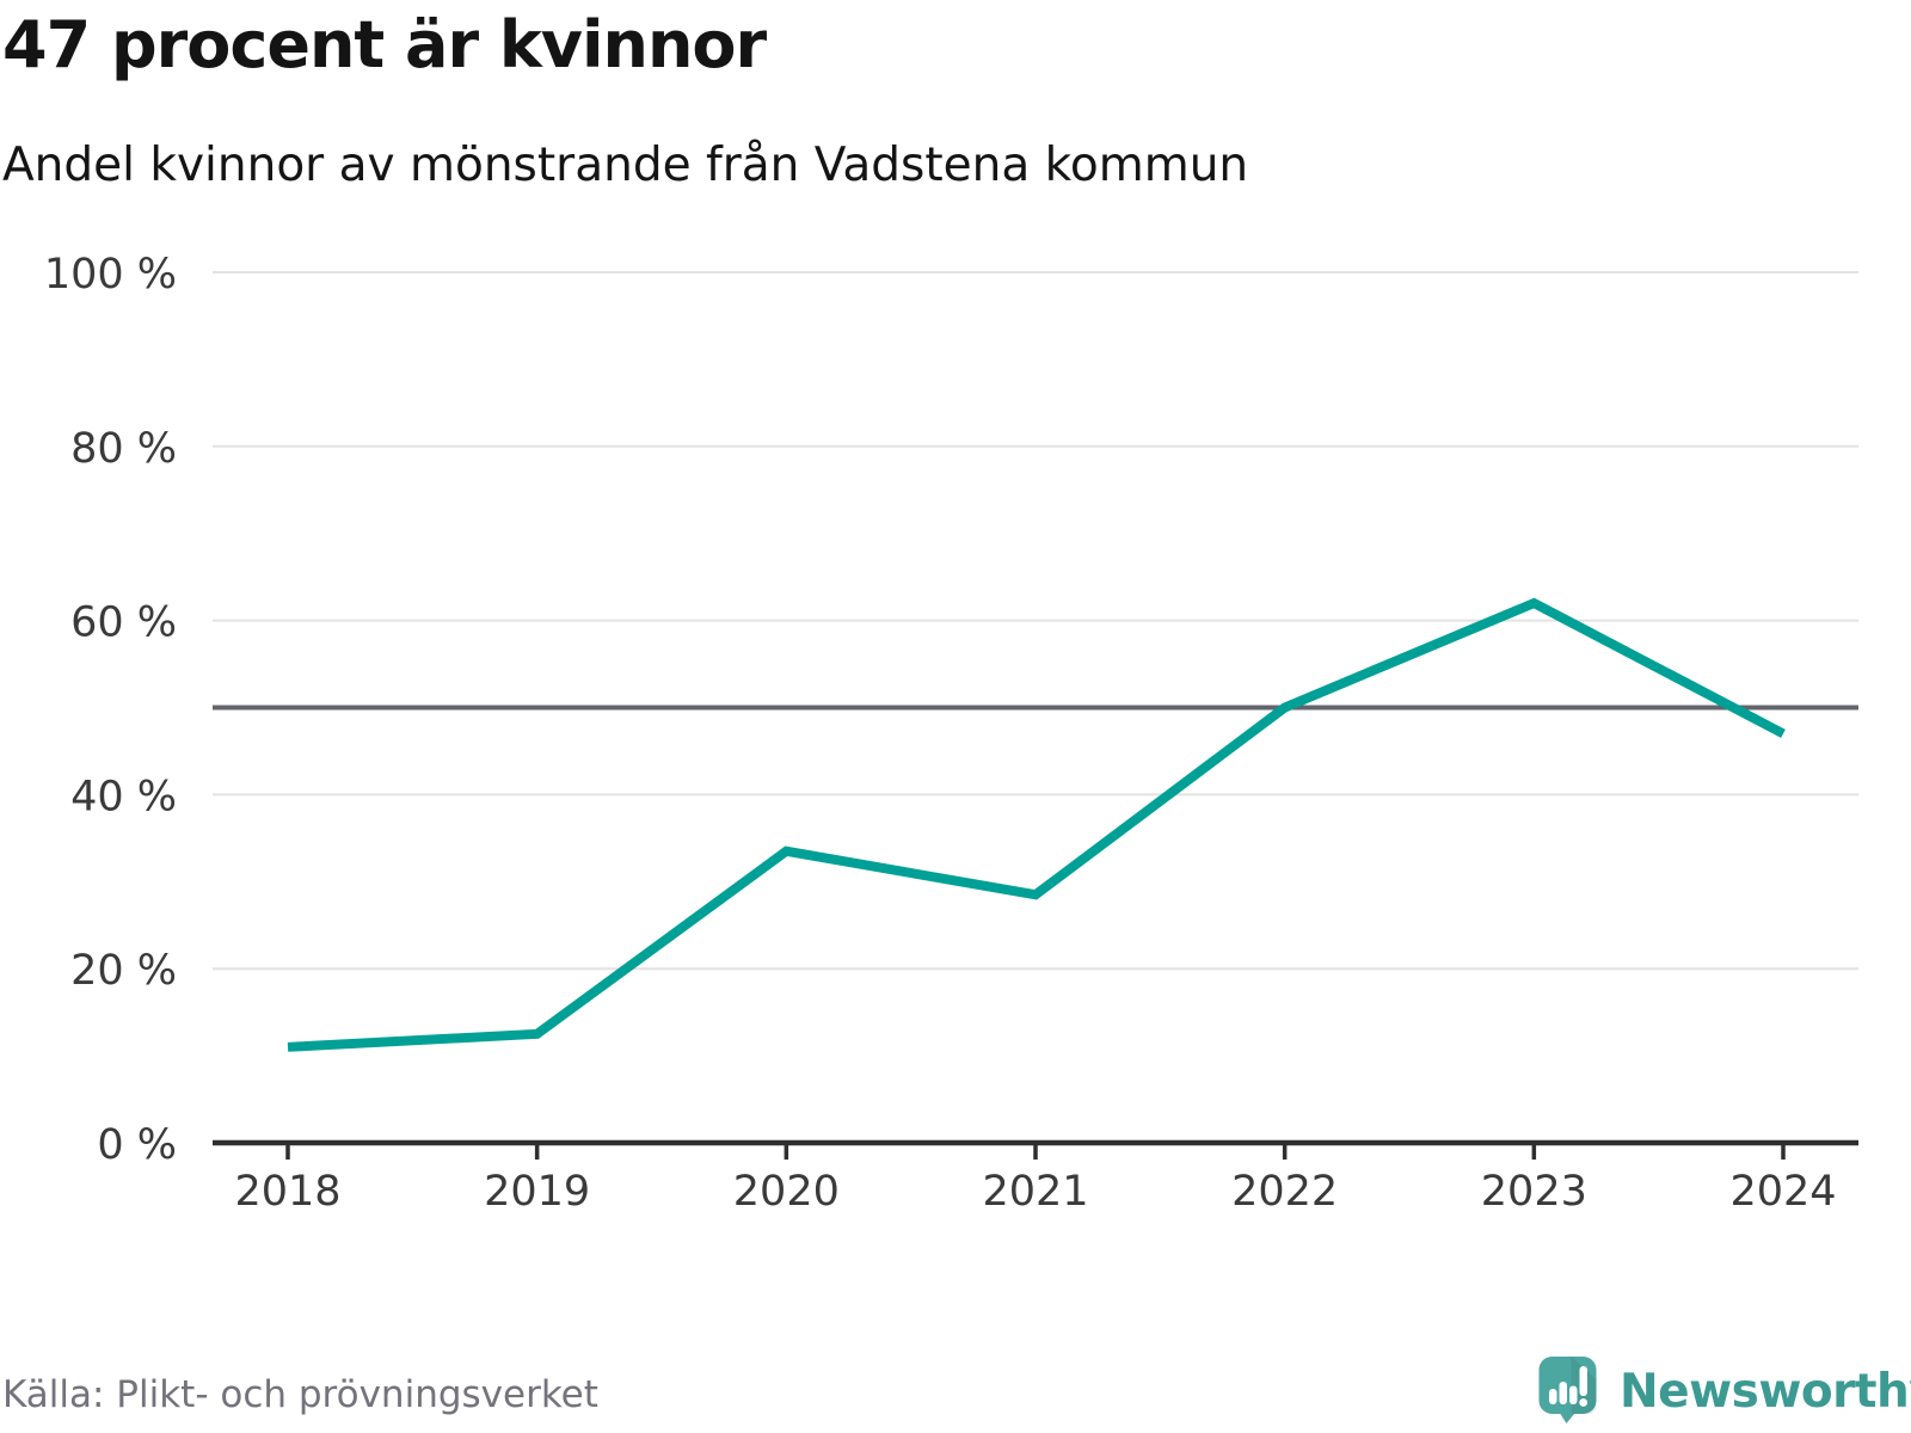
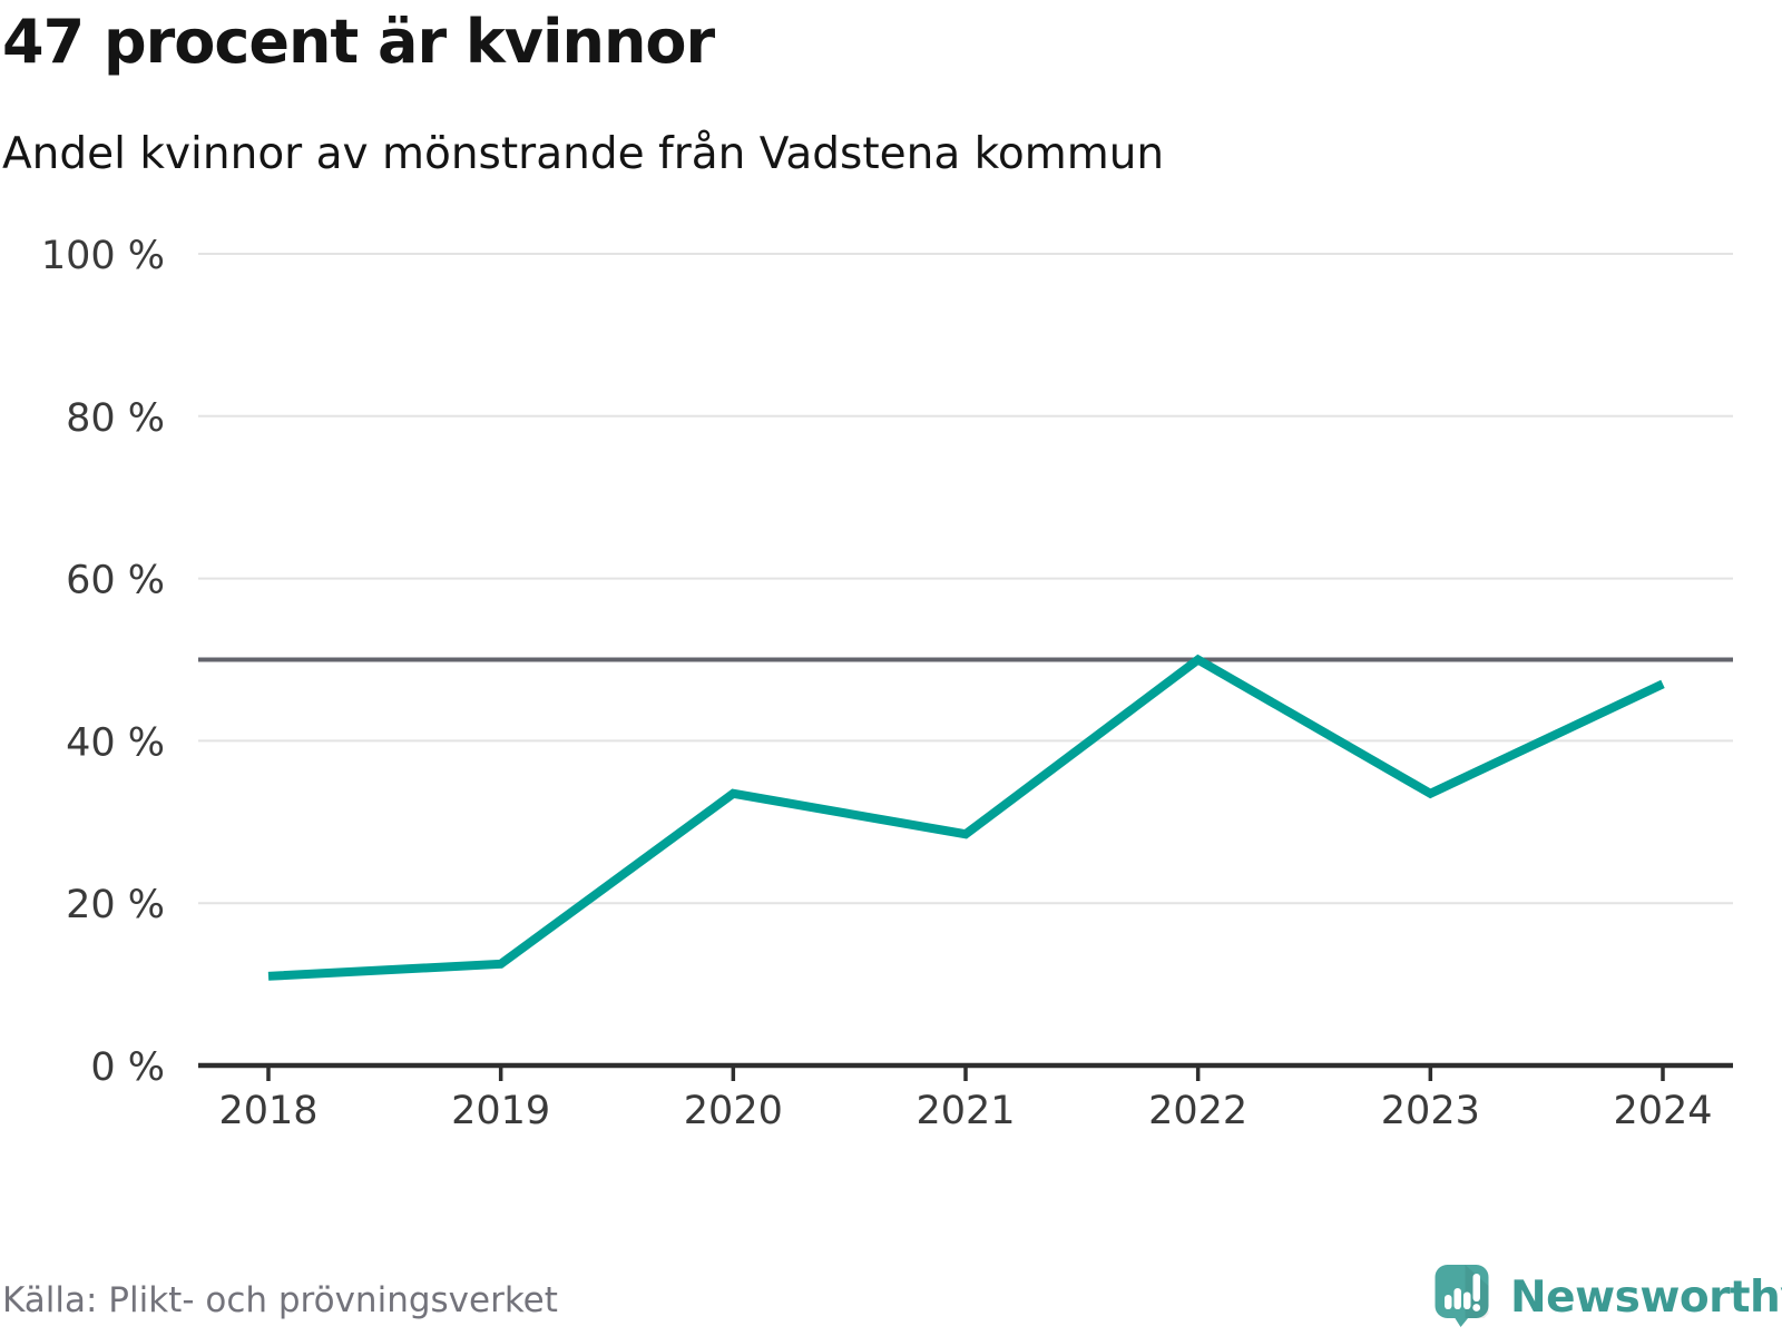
2023: 62% -> 34%
